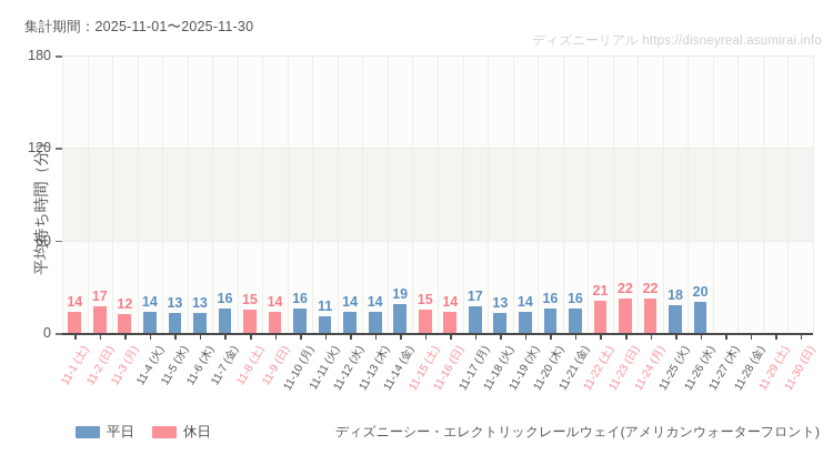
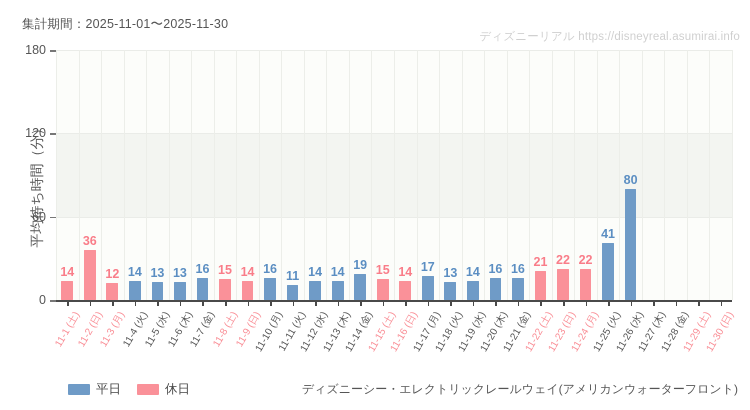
11-2 (日): 17 -> 36
11-25 (火): 18 -> 41
11-26 (水): 20 -> 80
